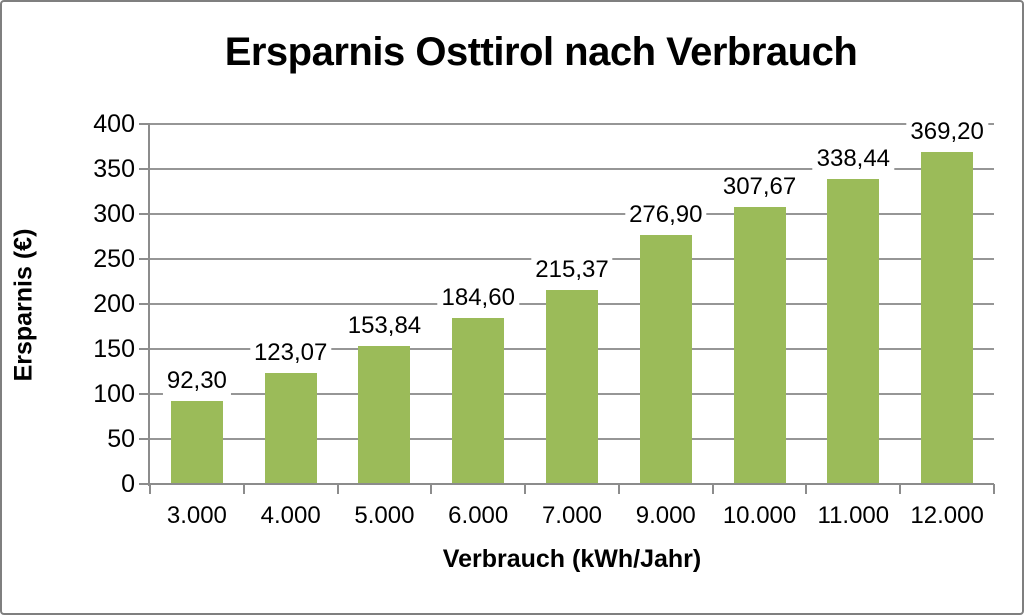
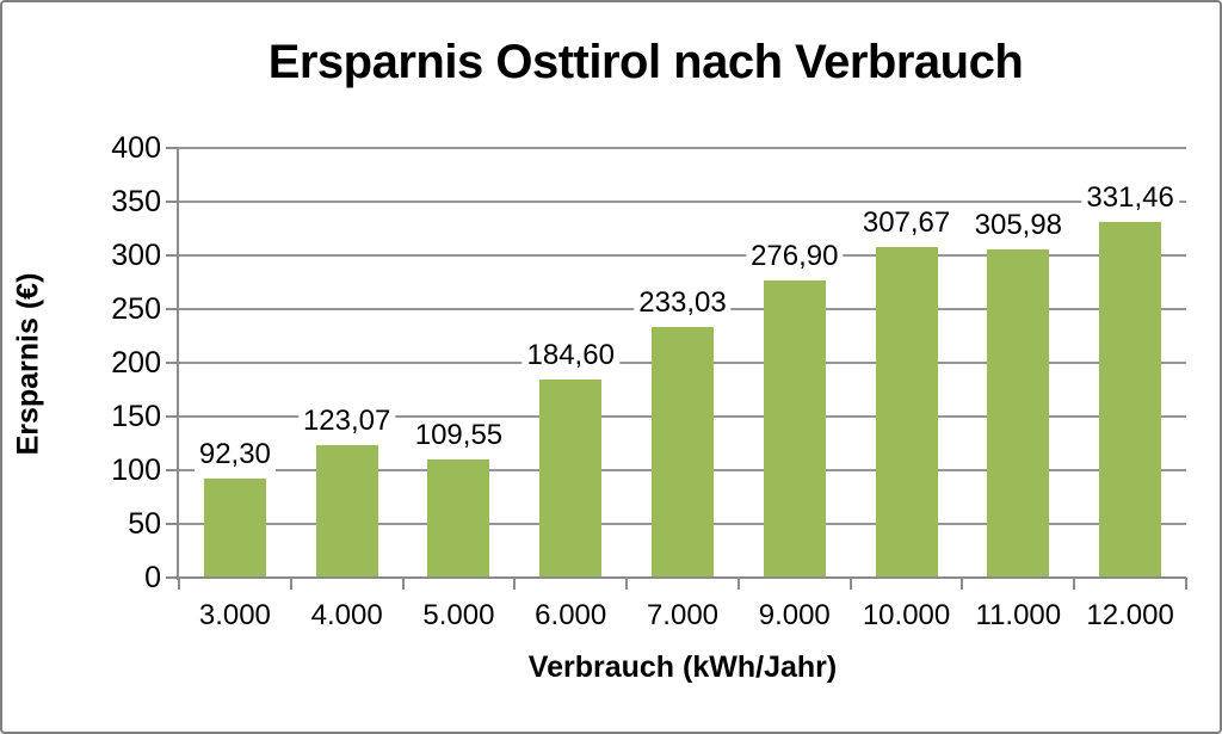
5.000: 153,84 -> 109,55
7.000: 215,37 -> 233,03
11.000: 338,44 -> 305,98
12.000: 369,20 -> 331,46
